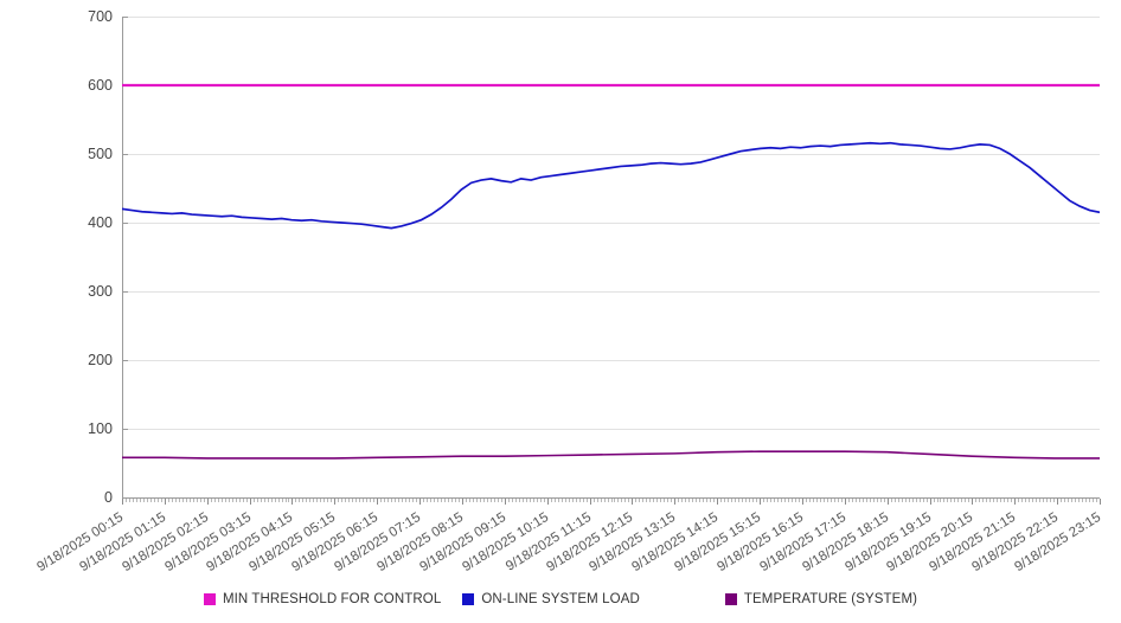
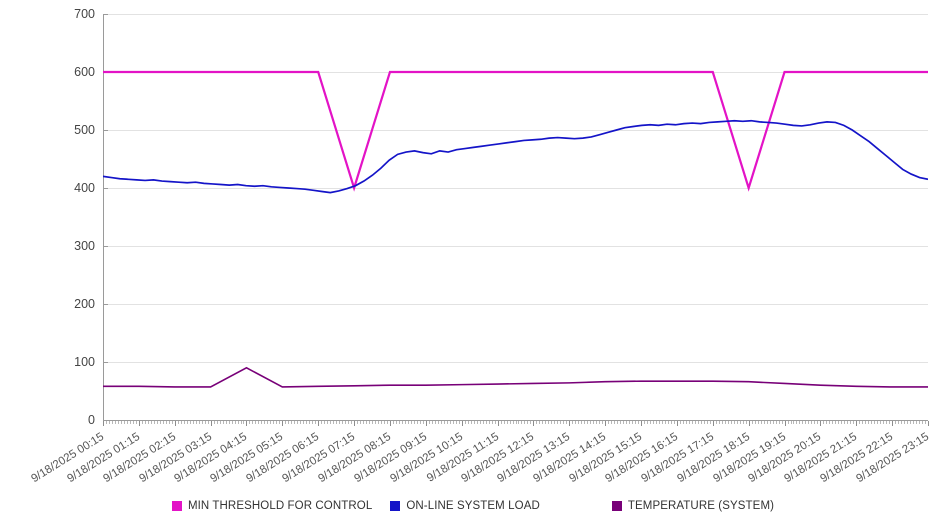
TEMPERATURE (SYSTEM)/9/18/2025 04:15: 60 -> 90
MIN THRESHOLD FOR CONTROL/9/18/2025 07:15: 600 -> 400
MIN THRESHOLD FOR CONTROL/9/18/2025 18:15: 600 -> 400
